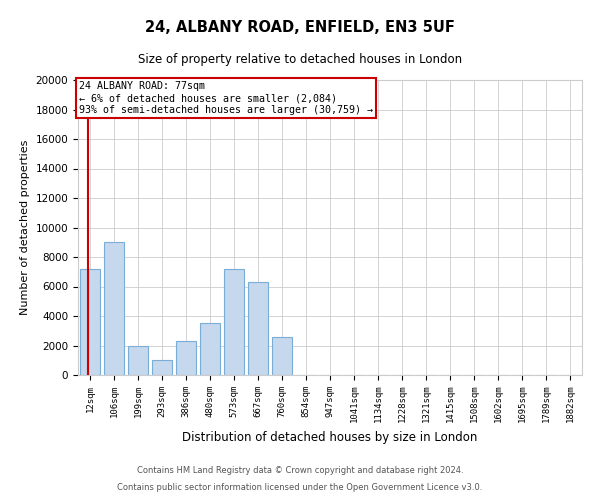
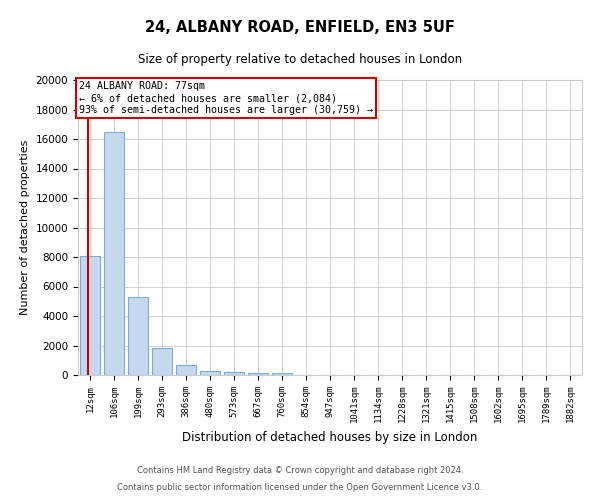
12sqm: 7200 -> 8100
106sqm: 9000 -> 16500
199sqm: 2000 -> 5300
293sqm: 1000 -> 1800
386sqm: 2300 -> 600
480sqm: 3500 -> 300
573sqm: 7200 -> 200
667sqm: 6300 -> 100
760sqm: 2600 -> 100
